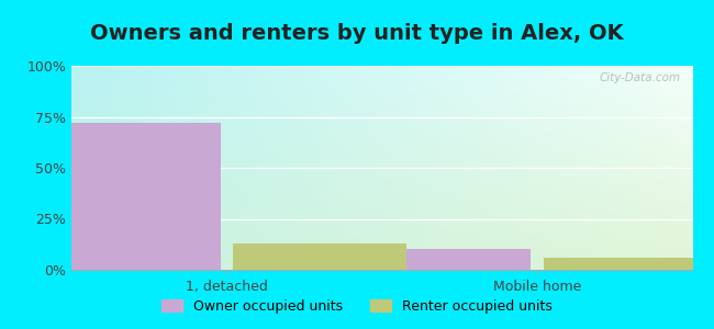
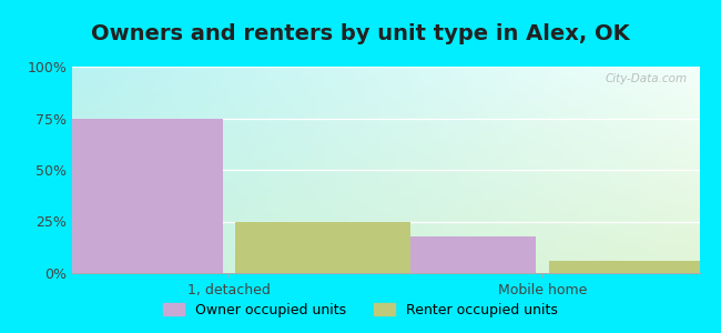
Owner occupied units/1, detached: 72% -> 75%
Renter occupied units/1, detached: 13% -> 25%
Owner occupied units/Mobile home: 10% -> 18%
